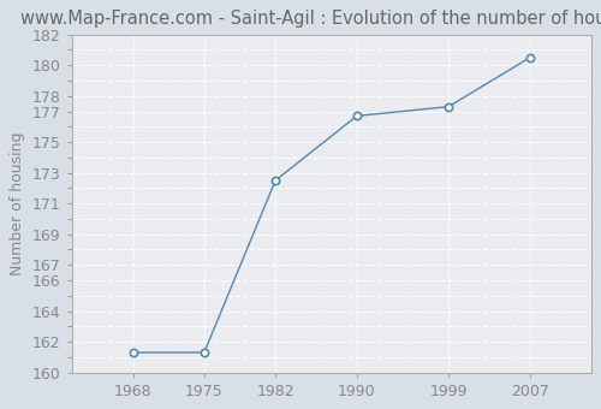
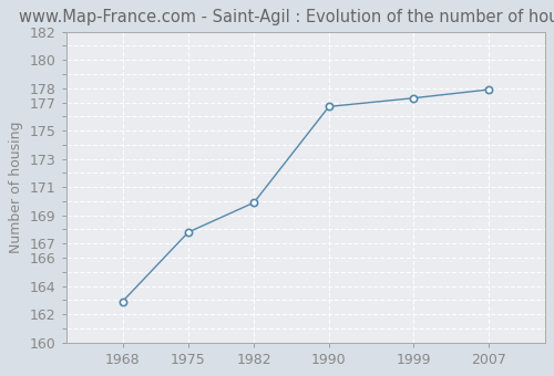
1968: 161.3 -> 162.9
1975: 161.3 -> 167.8
1982: 172.5 -> 169.9
2007: 180.5 -> 177.9
